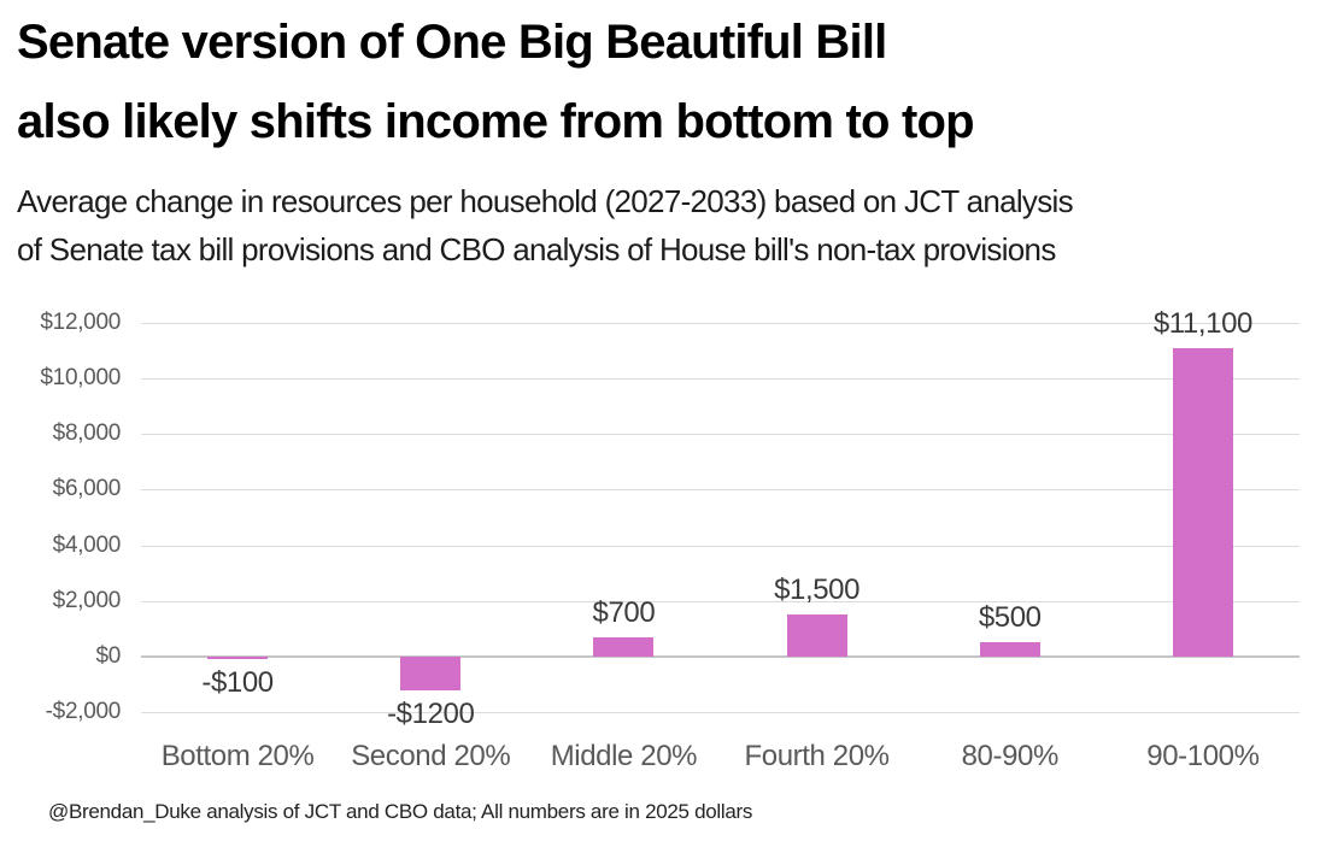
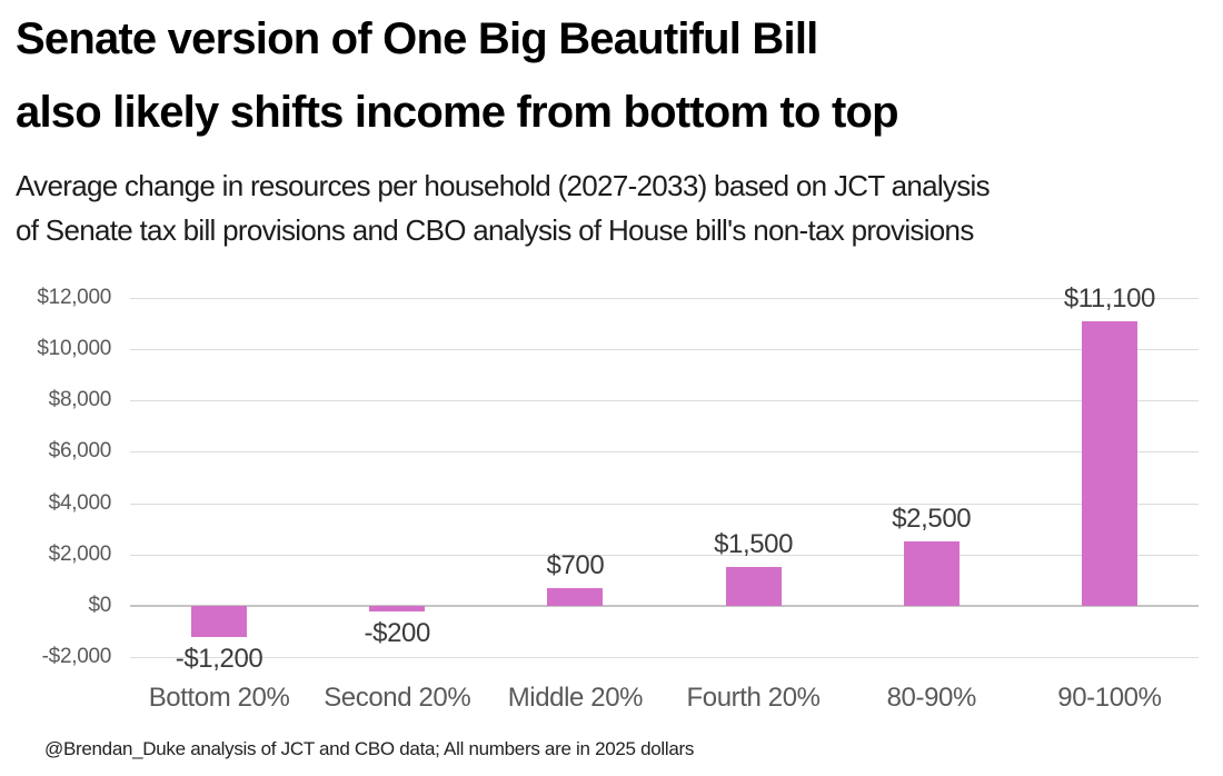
Bottom 20%: -$100 -> -$1,200
Second 20%: -$1200 -> -$200
80-90%: $500 -> $2,500
